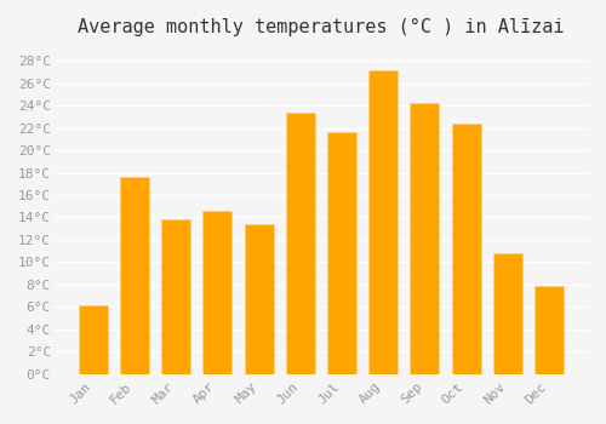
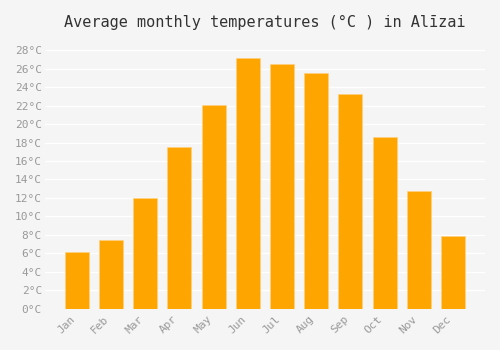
Feb: 17.6°C -> 7.4°C
Mar: 13.8°C -> 12.0°C
Apr: 14.6°C -> 17.5°C
May: 13.4°C -> 22.1°C
Jun: 23.4°C -> 27.2°C
Jul: 21.6°C -> 26.5°C
Aug: 27.2°C -> 25.5°C
Sep: 24.2°C -> 23.2°C
Oct: 22.4°C -> 18.6°C
Nov: 10.8°C -> 12.7°C
